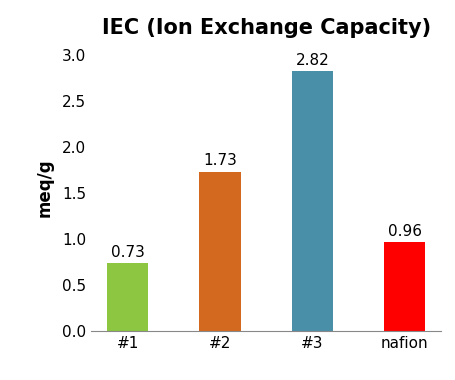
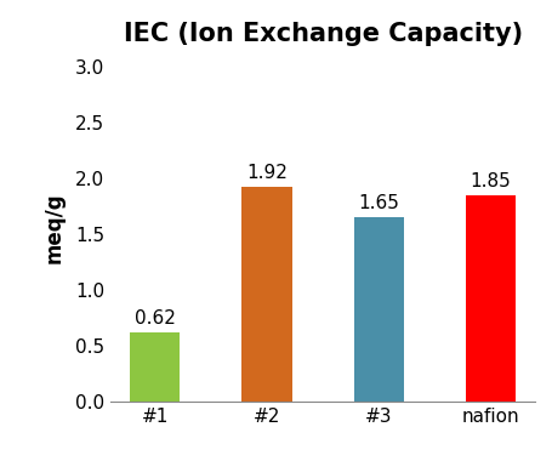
#1: 0.73 -> 0.62
#2: 1.73 -> 1.92
#3: 2.82 -> 1.65
nafion: 0.96 -> 1.85
